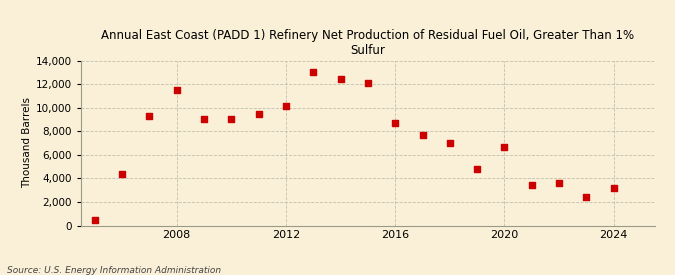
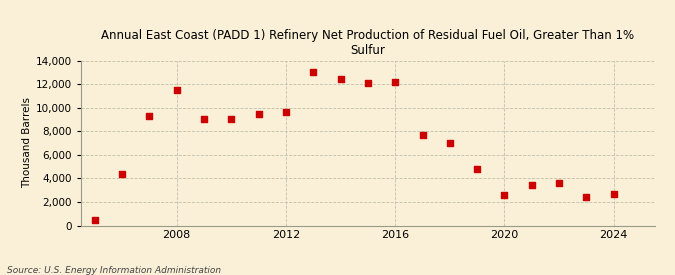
2012: 10,100 -> 9,600
2016: 8,700 -> 12,200
2020: 6,700 -> 2,600
2024: 3,200 -> 2,700
